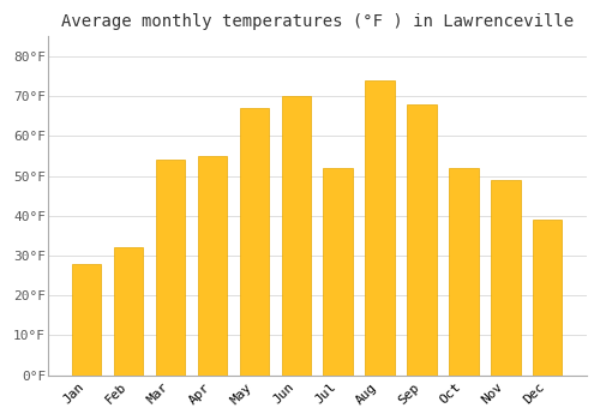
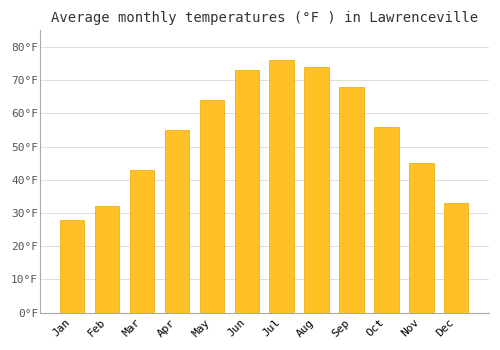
Mar: 54°F -> 43°F
May: 67°F -> 64°F
Jun: 70°F -> 73°F
Jul: 52°F -> 76°F
Oct: 52°F -> 56°F
Nov: 49°F -> 45°F
Dec: 39°F -> 33°F
